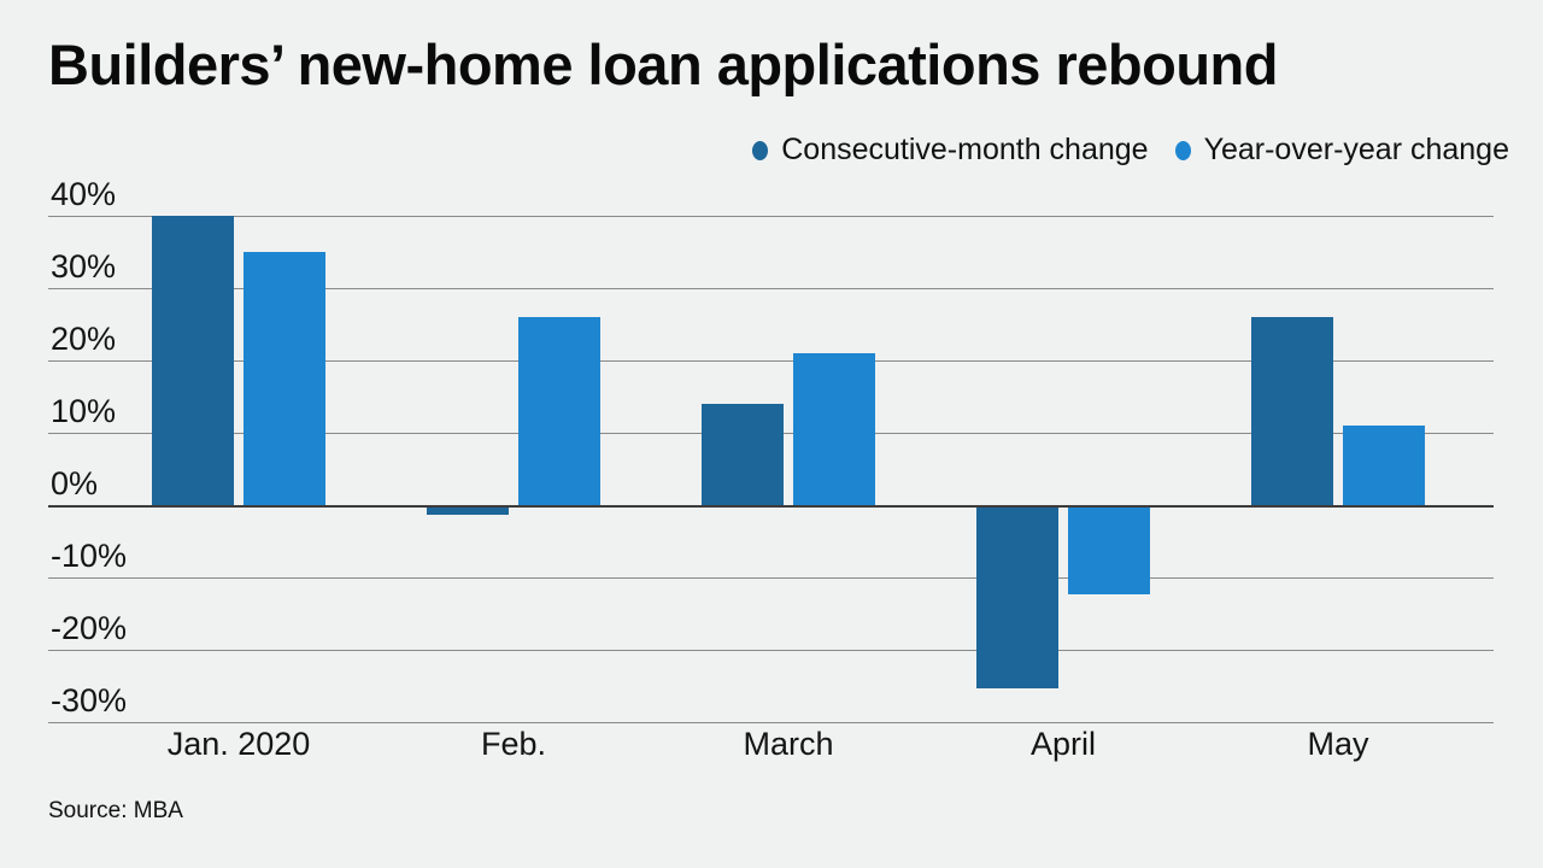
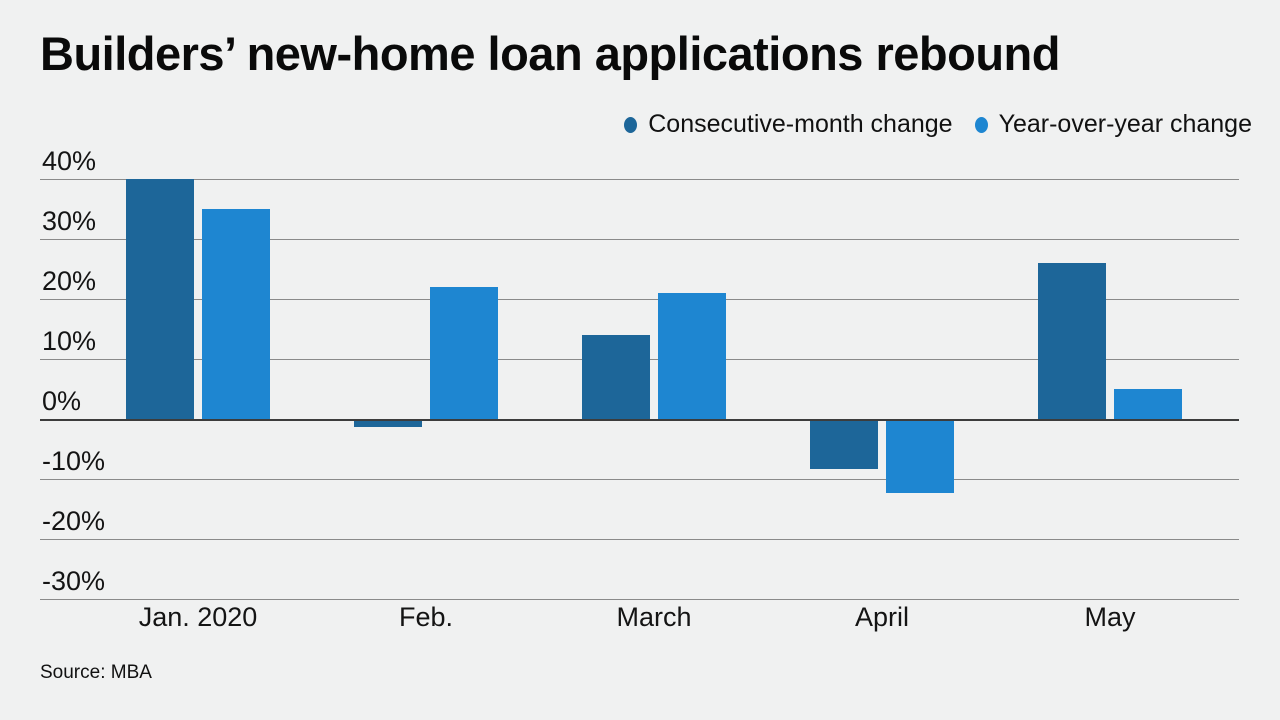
Year-over-year change/Feb.: 26% -> 22%
Consecutive-month change/April: -25% -> -8%
Year-over-year change/May: 11% -> 5%
